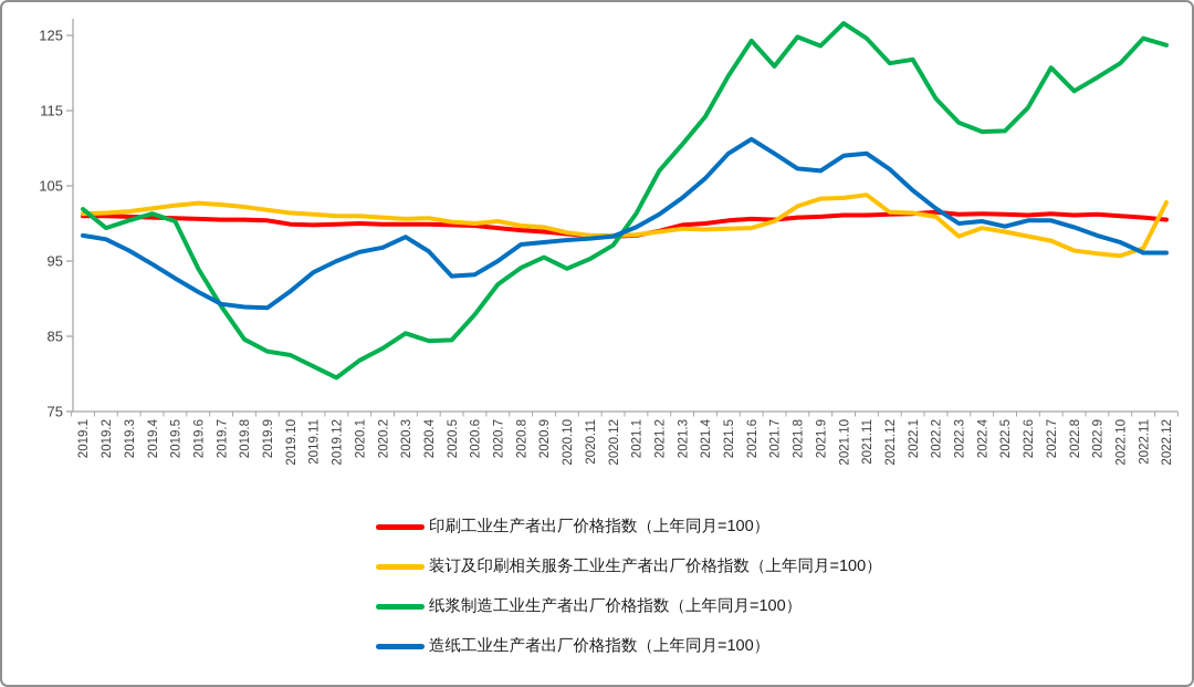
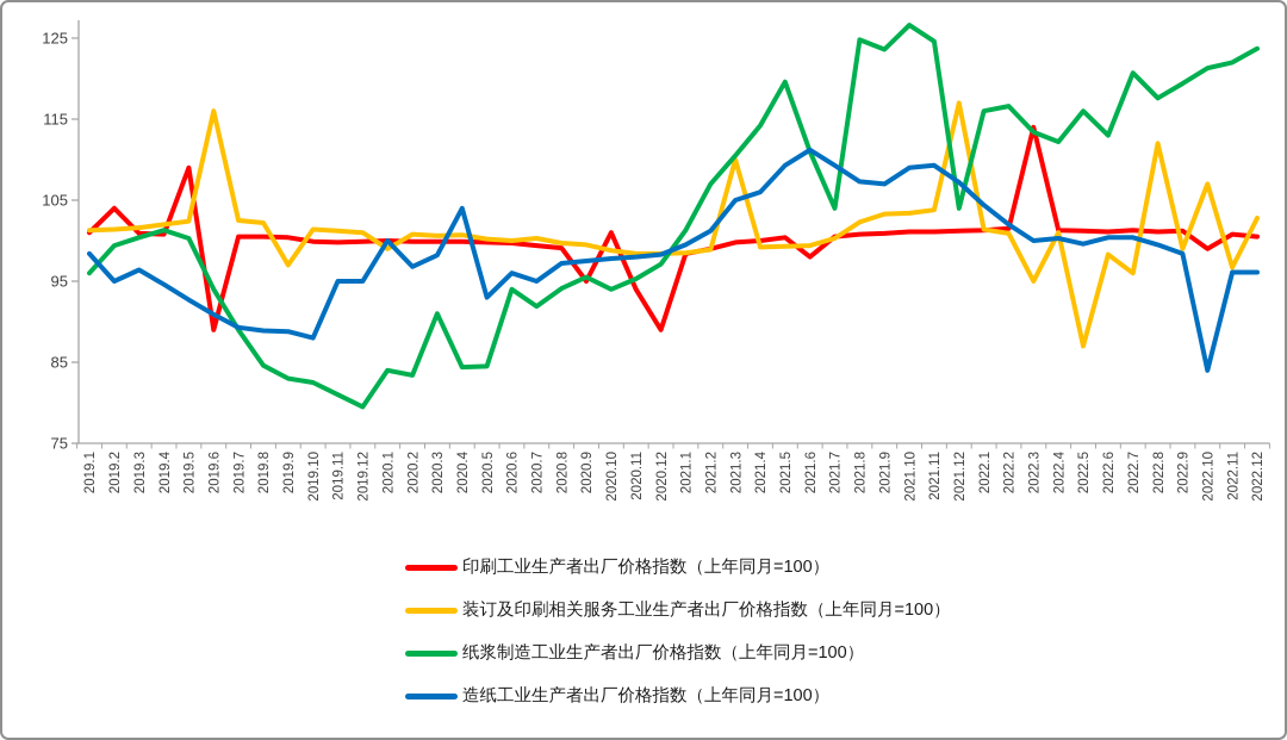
纸浆制造工业生产者出厂价格指数（上年同月=100）/2019.1: 102 -> 96
印刷工业生产者出厂价格指数（上年同月=100）/2019.2: 101 -> 104
造纸工业生产者出厂价格指数（上年同月=100）/2019.2: 98 -> 95
印刷工业生产者出厂价格指数（上年同月=100）/2019.5: 101 -> 109
印刷工业生产者出厂价格指数（上年同月=100）/2019.6: 101 -> 89
装订及印刷相关服务工业生产者出厂价格指数（上年同月=100）/2019.6: 103 -> 116
装订及印刷相关服务工业生产者出厂价格指数（上年同月=100）/2019.9: 102 -> 97
造纸工业生产者出厂价格指数（上年同月=100）/2019.10: 91 -> 88
造纸工业生产者出厂价格指数（上年同月=100）/2019.11: 94 -> 95
装订及印刷相关服务工业生产者出厂价格指数（上年同月=100）/2020.1: 101 -> 99
纸浆制造工业生产者出厂价格指数（上年同月=100）/2020.1: 82 -> 84
造纸工业生产者出厂价格指数（上年同月=100）/2020.1: 96 -> 100
纸浆制造工业生产者出厂价格指数（上年同月=100）/2020.3: 85 -> 91
造纸工业生产者出厂价格指数（上年同月=100）/2020.4: 96 -> 104
纸浆制造工业生产者出厂价格指数（上年同月=100）/2020.6: 88 -> 94
造纸工业生产者出厂价格指数（上年同月=100）/2020.6: 93 -> 96
印刷工业生产者出厂价格指数（上年同月=100）/2020.9: 99 -> 95
印刷工业生产者出厂价格指数（上年同月=100）/2020.10: 99 -> 101
印刷工业生产者出厂价格指数（上年同月=100）/2020.11: 98 -> 94
印刷工业生产者出厂价格指数（上年同月=100）/2020.12: 98 -> 89
装订及印刷相关服务工业生产者出厂价格指数（上年同月=100）/2021.3: 99 -> 110
造纸工业生产者出厂价格指数（上年同月=100）/2021.3: 103 -> 105
印刷工业生产者出厂价格指数（上年同月=100）/2021.6: 101 -> 98
纸浆制造工业生产者出厂价格指数（上年同月=100）/2021.6: 124 -> 111
纸浆制造工业生产者出厂价格指数（上年同月=100）/2021.7: 121 -> 104
装订及印刷相关服务工业生产者出厂价格指数（上年同月=100）/2021.12: 102 -> 117
纸浆制造工业生产者出厂价格指数（上年同月=100）/2021.12: 121 -> 104
纸浆制造工业生产者出厂价格指数（上年同月=100）/2022.1: 122 -> 116
印刷工业生产者出厂价格指数（上年同月=100）/2022.3: 101 -> 114
装订及印刷相关服务工业生产者出厂价格指数（上年同月=100）/2022.3: 98 -> 95
装订及印刷相关服务工业生产者出厂价格指数（上年同月=100）/2022.4: 99 -> 101
装订及印刷相关服务工业生产者出厂价格指数（上年同月=100）/2022.5: 99 -> 87
纸浆制造工业生产者出厂价格指数（上年同月=100）/2022.5: 112 -> 116
纸浆制造工业生产者出厂价格指数（上年同月=100）/2022.6: 115 -> 113
装订及印刷相关服务工业生产者出厂价格指数（上年同月=100）/2022.7: 98 -> 96
装订及印刷相关服务工业生产者出厂价格指数（上年同月=100）/2022.8: 96 -> 112
装订及印刷相关服务工业生产者出厂价格指数（上年同月=100）/2022.9: 96 -> 99
印刷工业生产者出厂价格指数（上年同月=100）/2022.10: 101 -> 99
装订及印刷相关服务工业生产者出厂价格指数（上年同月=100）/2022.10: 96 -> 107
造纸工业生产者出厂价格指数（上年同月=100）/2022.10: 98 -> 84
纸浆制造工业生产者出厂价格指数（上年同月=100）/2022.11: 125 -> 122
